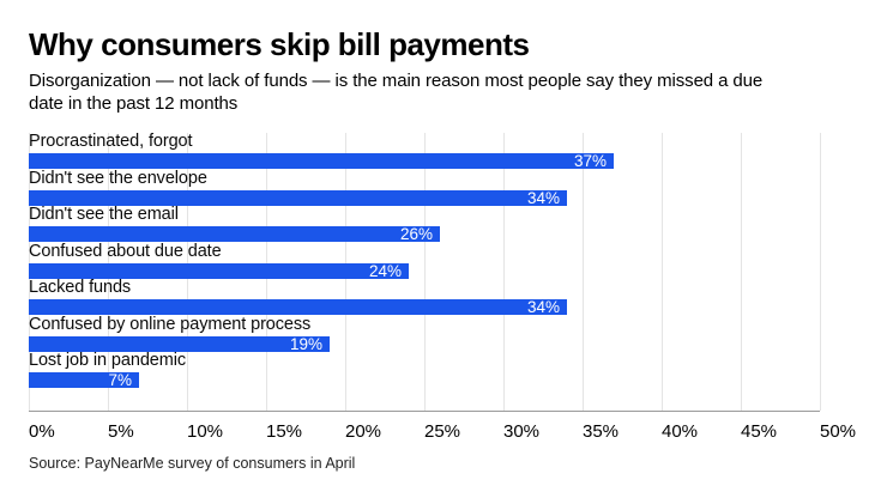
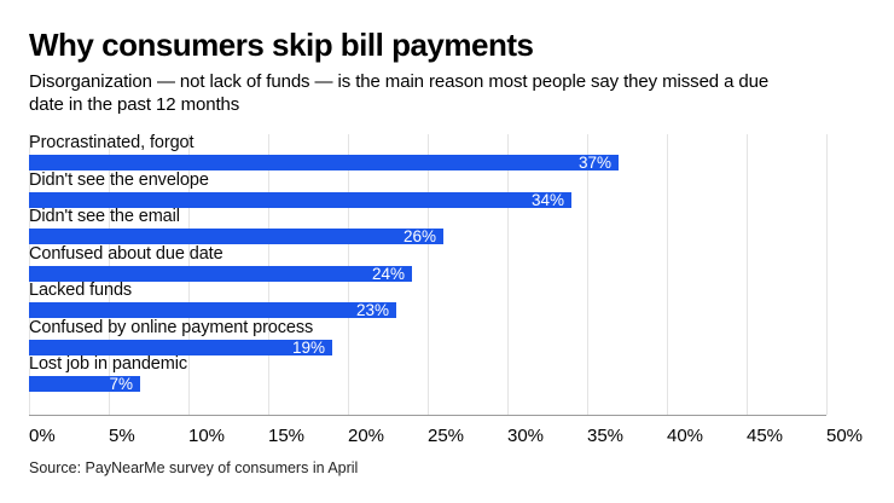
Lacked funds: 34% -> 23%
